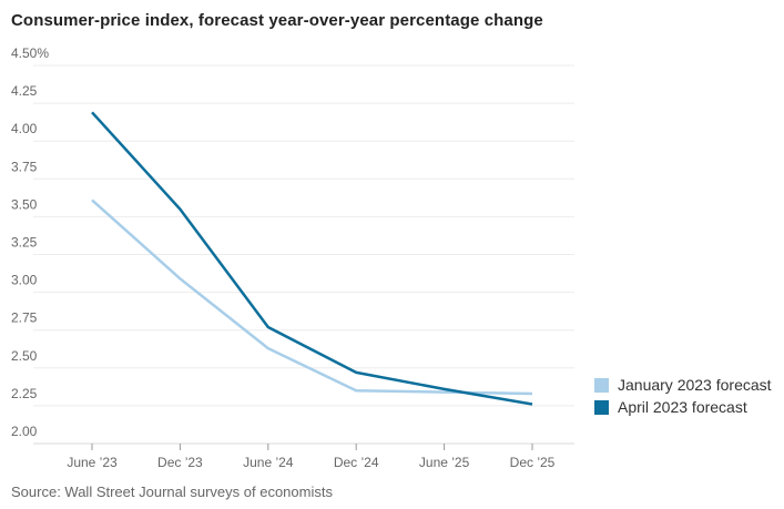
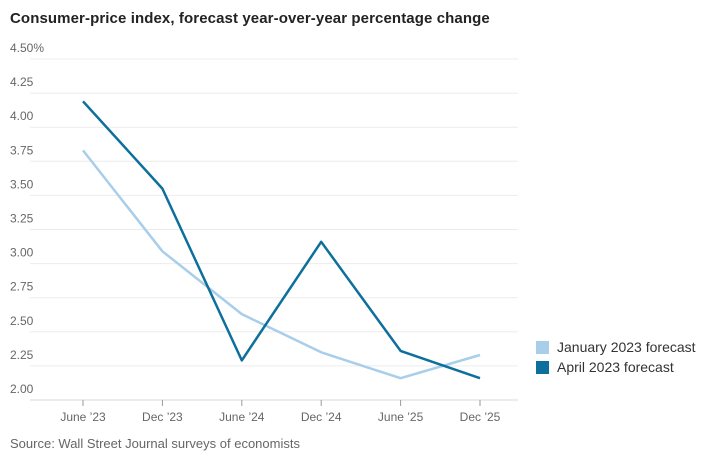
January 2023 forecast/June ’23: 3.61% -> 3.83%
April 2023 forecast/June ’24: 2.77% -> 2.29%
April 2023 forecast/Dec ’24: 2.47% -> 3.16%
January 2023 forecast/June ’25: 2.34% -> 2.16%
April 2023 forecast/Dec ’25: 2.26% -> 2.16%
